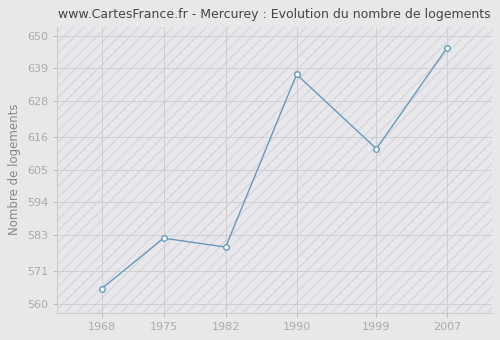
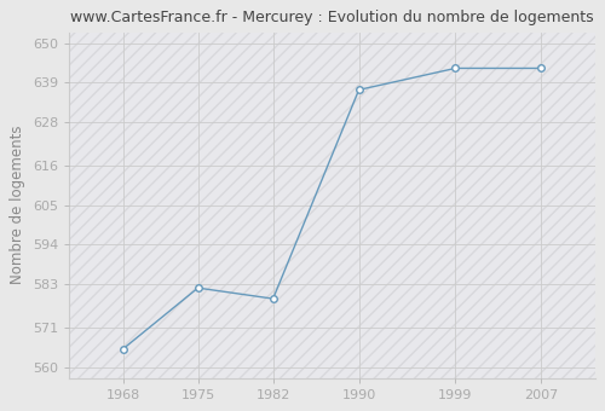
1999: 612 -> 643
2007: 646 -> 643
